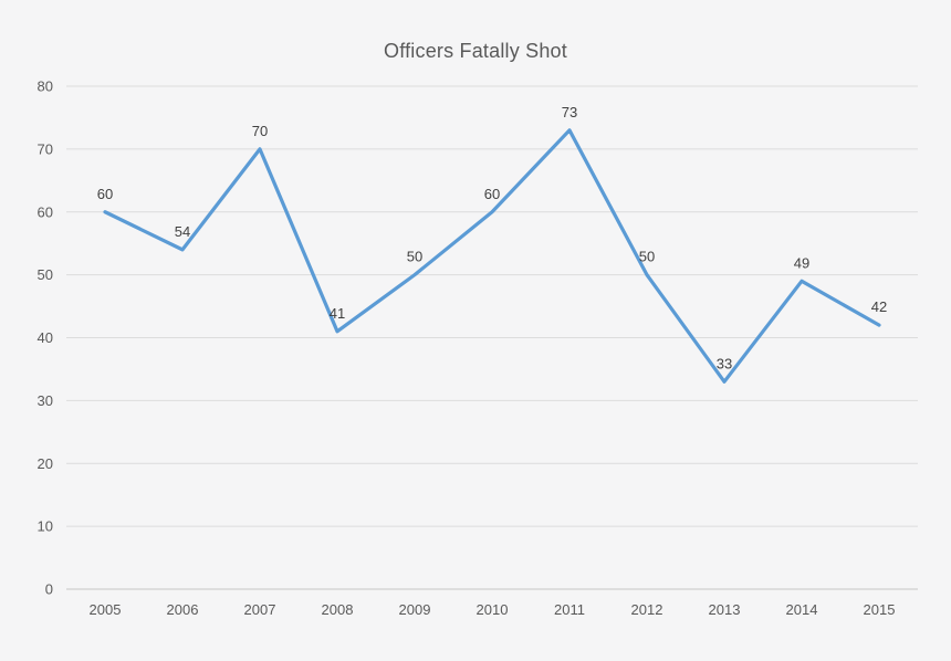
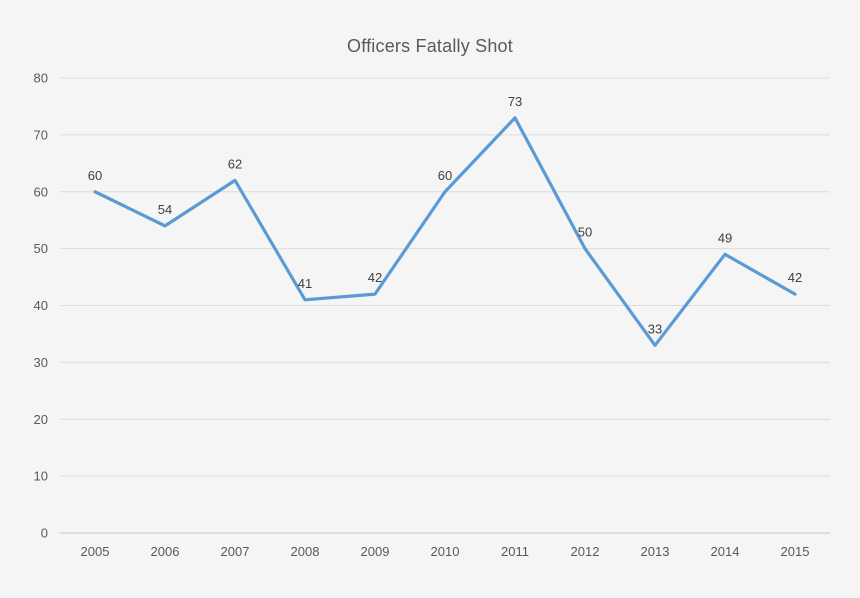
2007: 70 -> 62
2009: 50 -> 42
